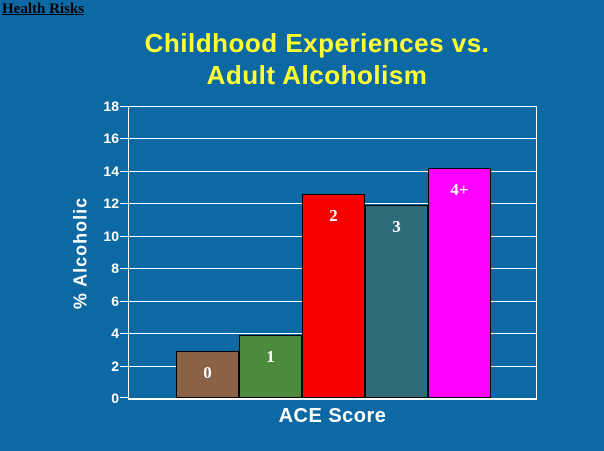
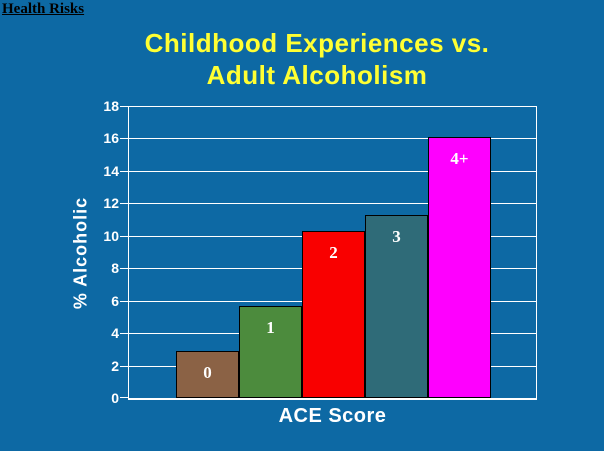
1: 3.9 -> 5.7
2: 12.6 -> 10.3
3: 11.9 -> 11.3
4+: 14.2 -> 16.1
